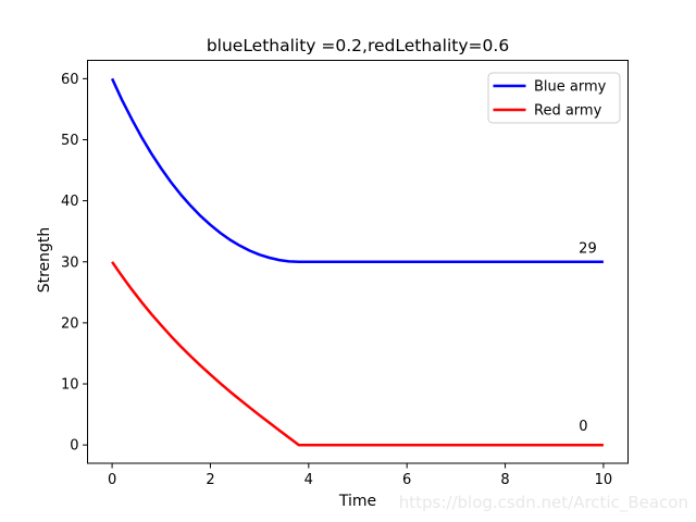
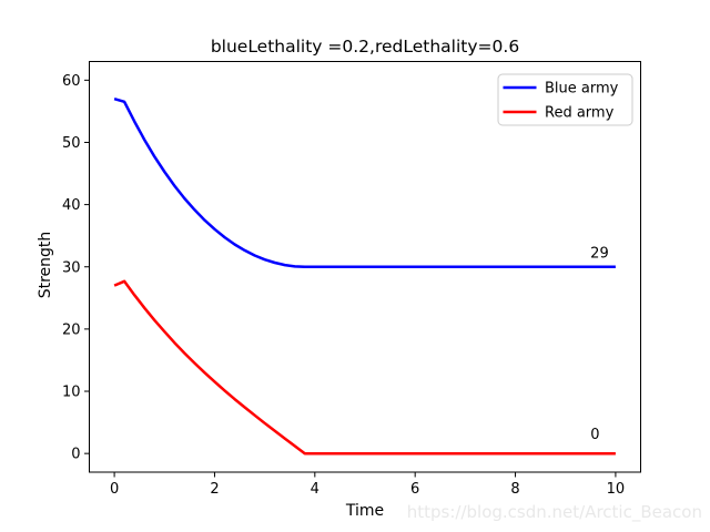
Blue army/0: 60 -> 57
Red army/0: 30 -> 27
